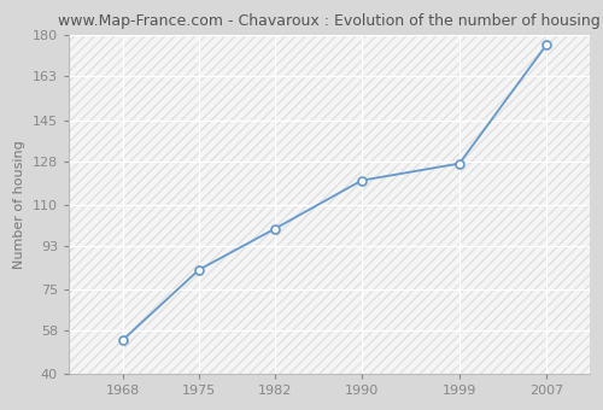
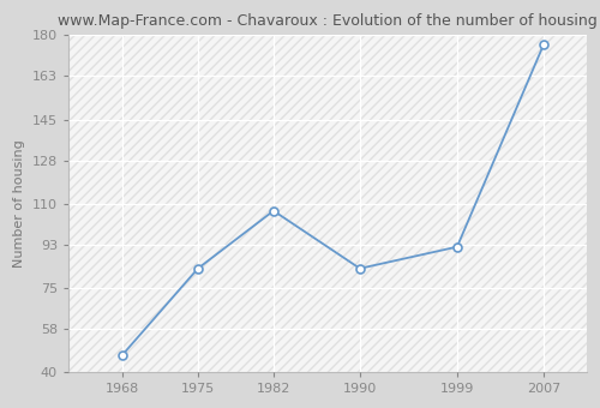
1968: 54 -> 47
1982: 100 -> 107
1990: 120 -> 83
1999: 127 -> 92
